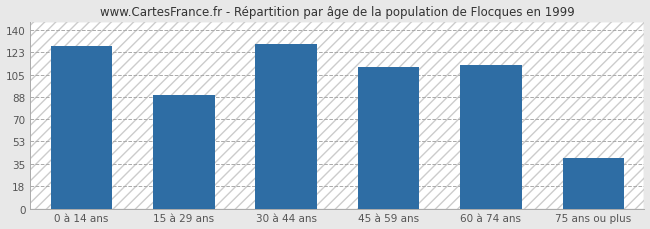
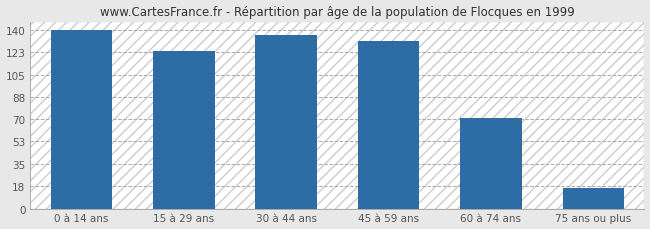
0 à 14 ans: 128 -> 140
15 à 29 ans: 89 -> 124
30 à 44 ans: 129 -> 136
45 à 59 ans: 111 -> 132
60 à 74 ans: 113 -> 71
75 ans ou plus: 40 -> 16
